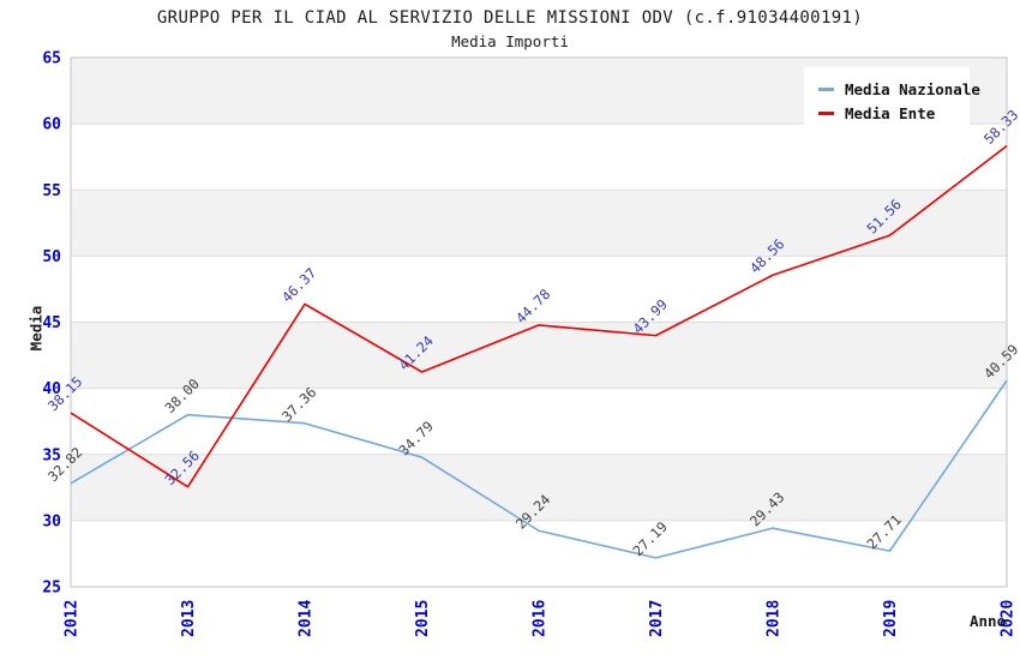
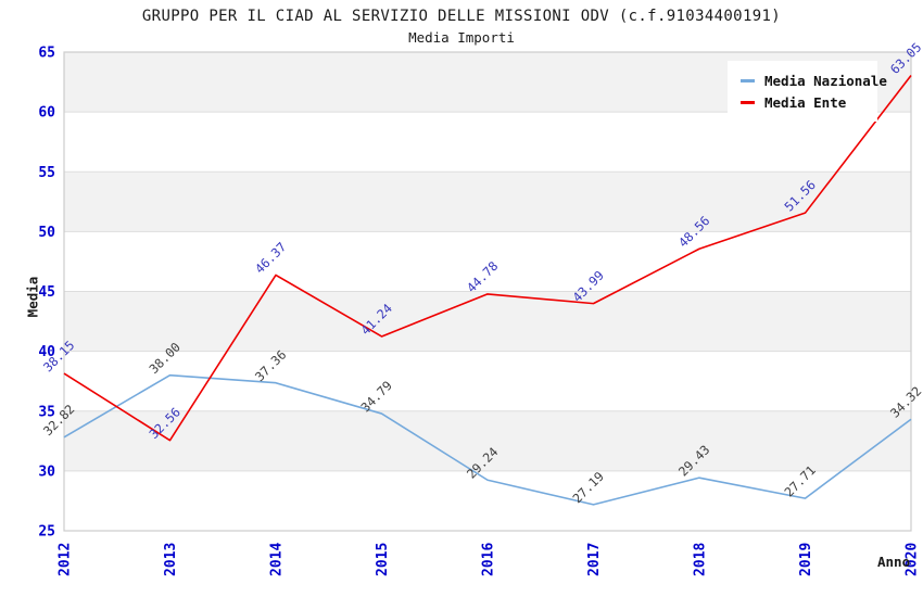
Media Nazionale/2020: 40.59 -> 34.32
Media Ente/2020: 58.33 -> 63.05
